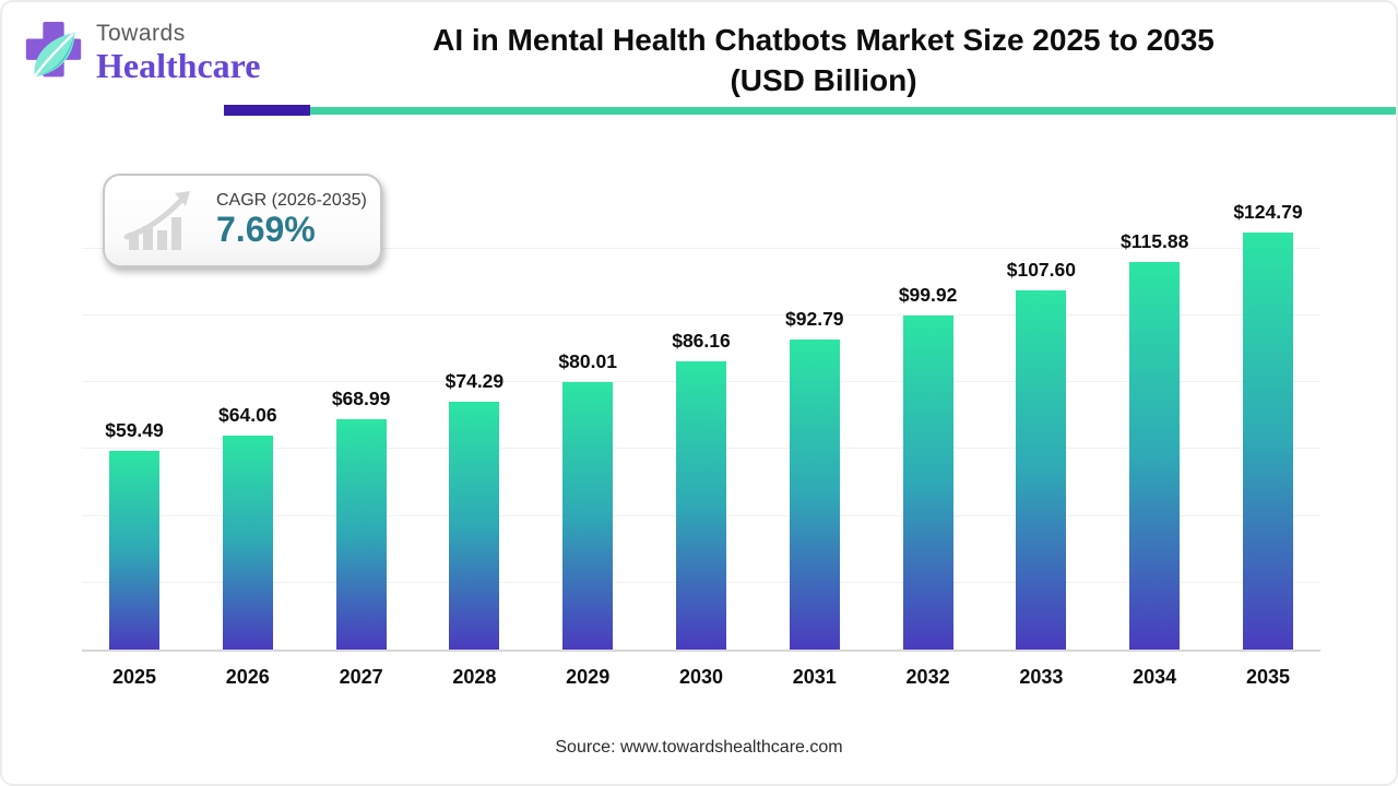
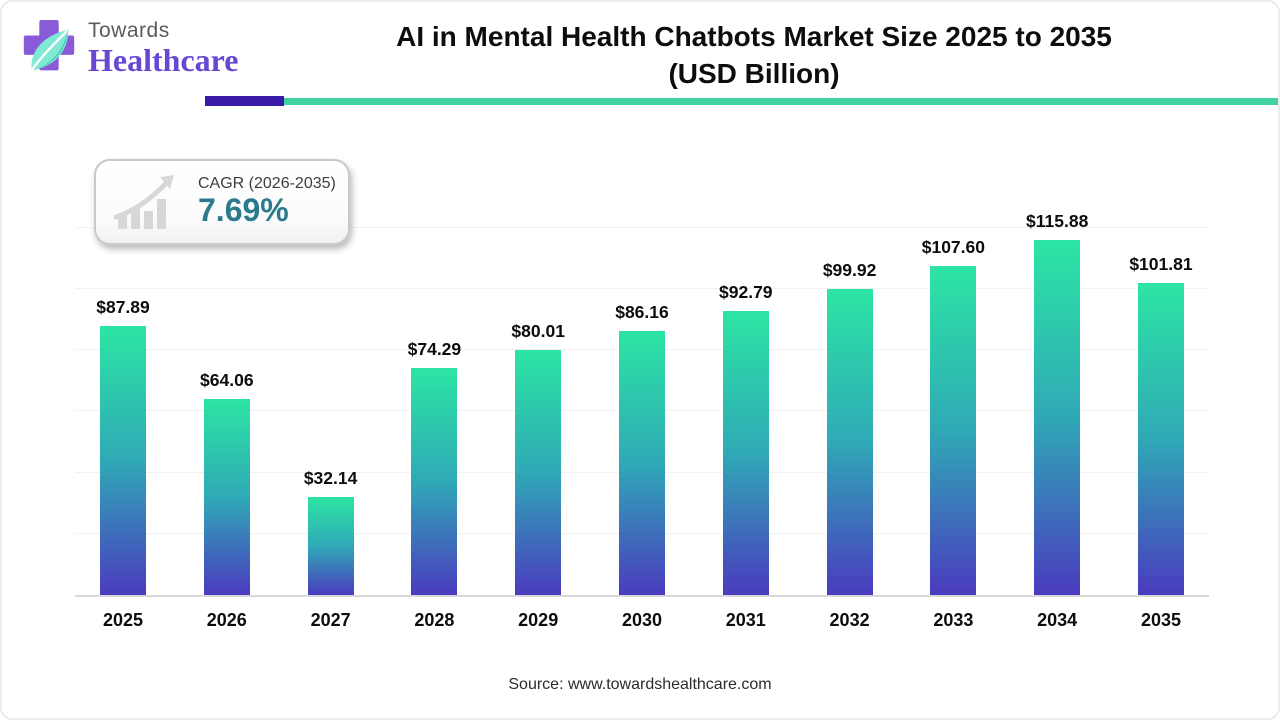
2025: $59.49 -> $87.89
2027: $68.99 -> $32.14
2035: $124.79 -> $101.81
